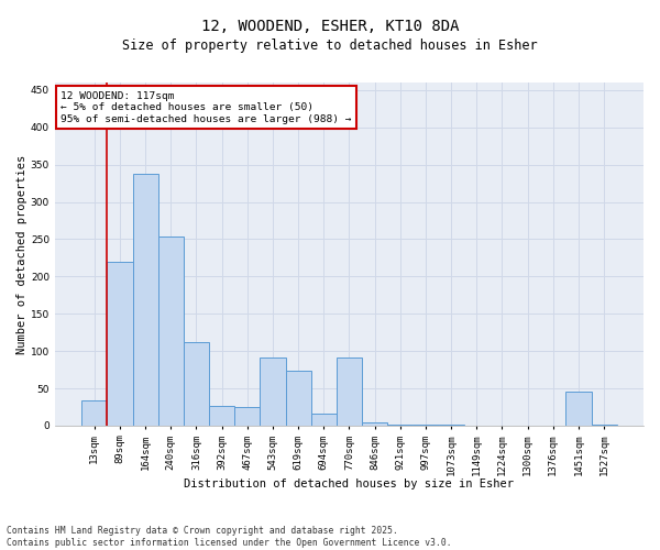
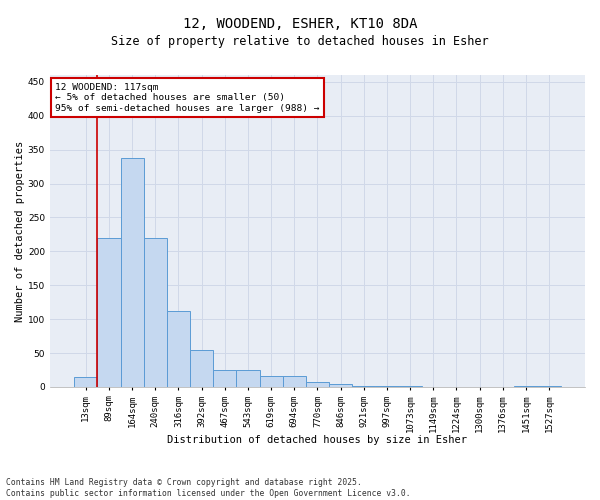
13sqm: 34 -> 15
240sqm: 254 -> 220
392sqm: 26 -> 55
543sqm: 92 -> 25
619sqm: 74 -> 16
770sqm: 92 -> 7
1451sqm: 46 -> 2
